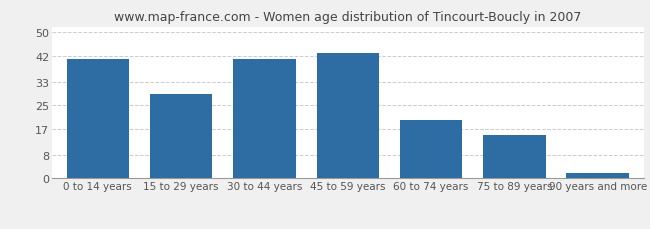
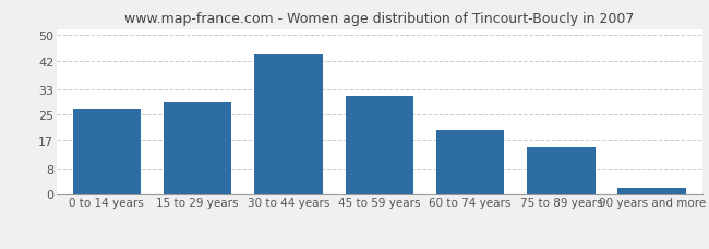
0 to 14 years: 41 -> 27
30 to 44 years: 41 -> 44
45 to 59 years: 43 -> 31
